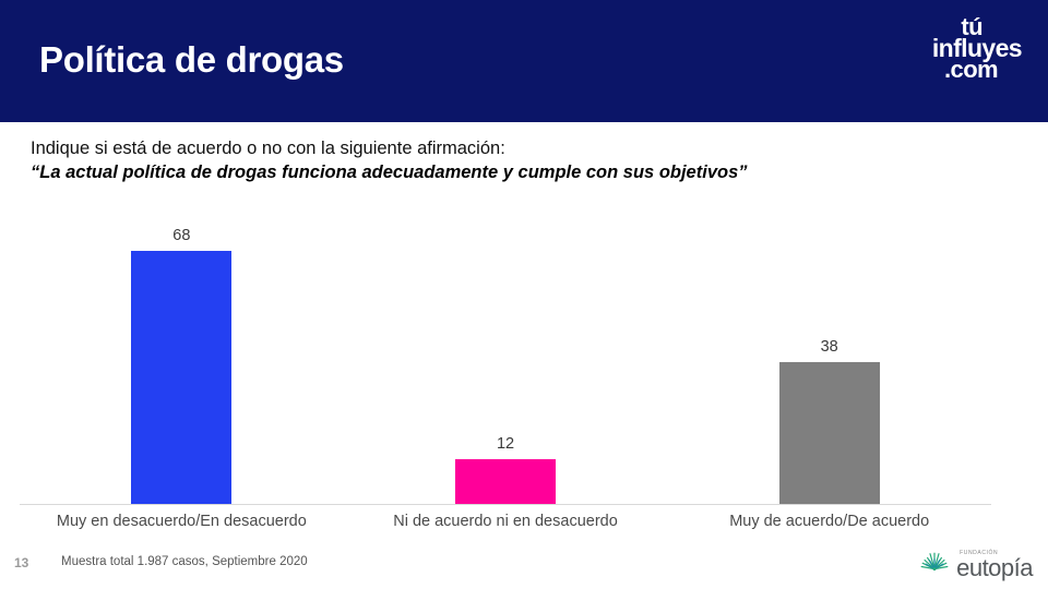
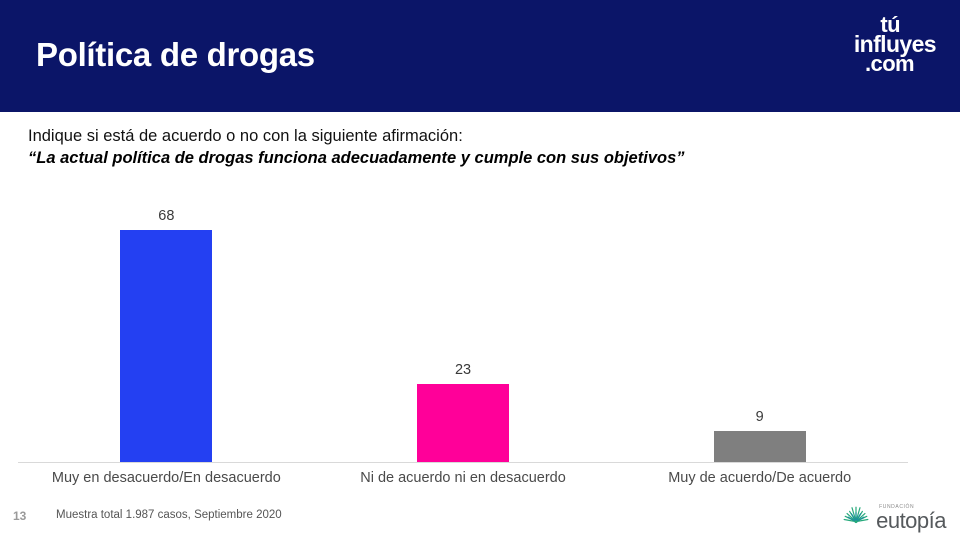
Ni de acuerdo ni en desacuerdo: 12 -> 23
Muy de acuerdo/De acuerdo: 38 -> 9
